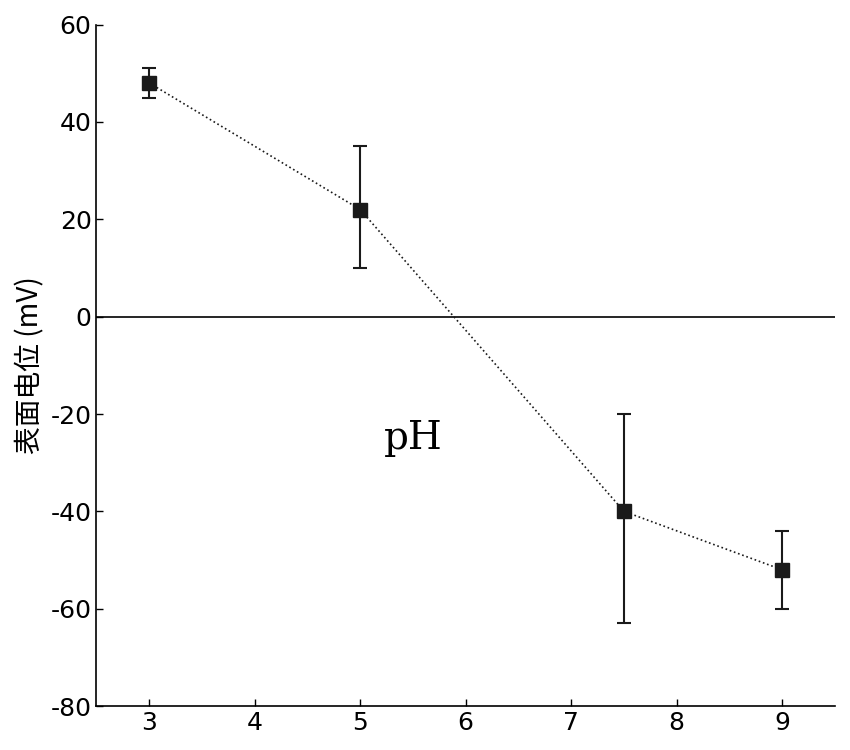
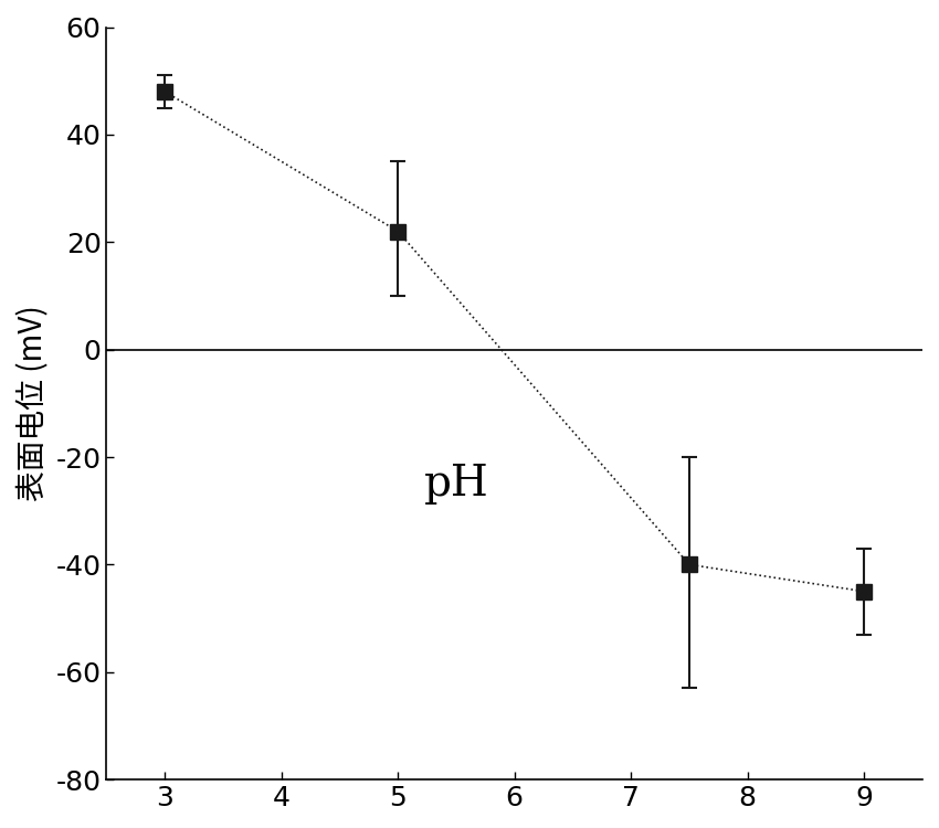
9: -52 -> -45
